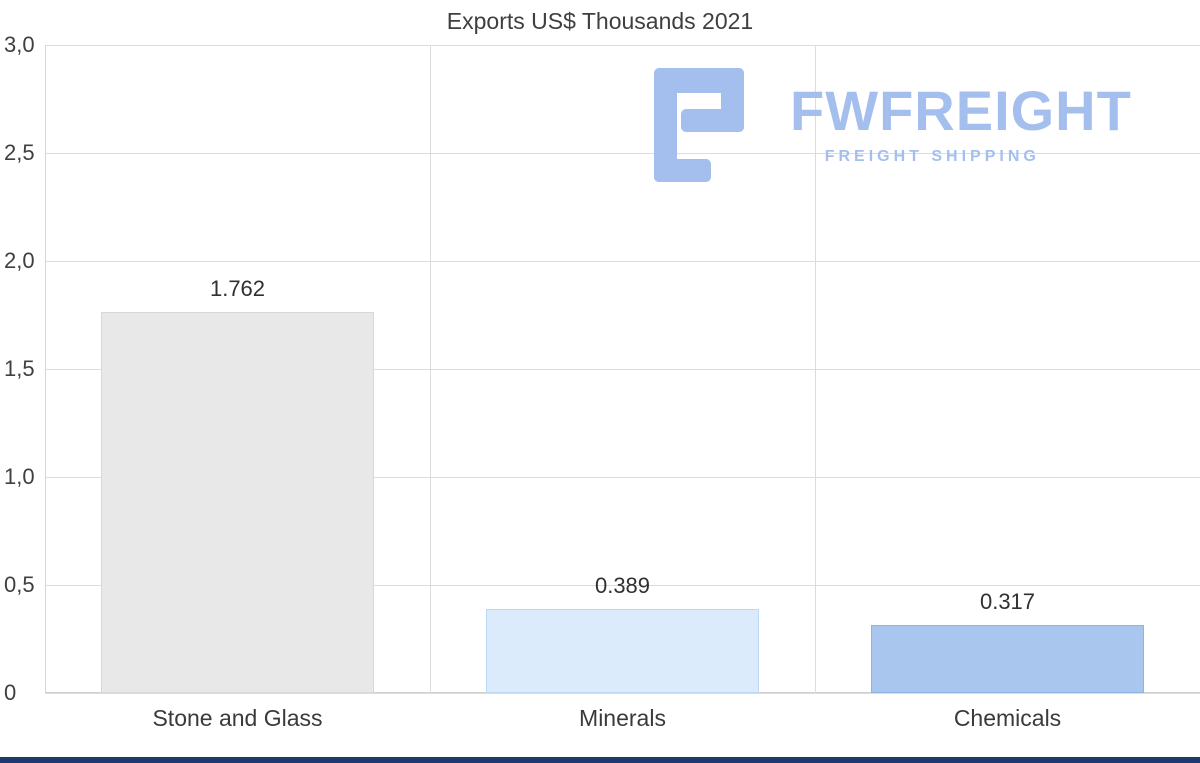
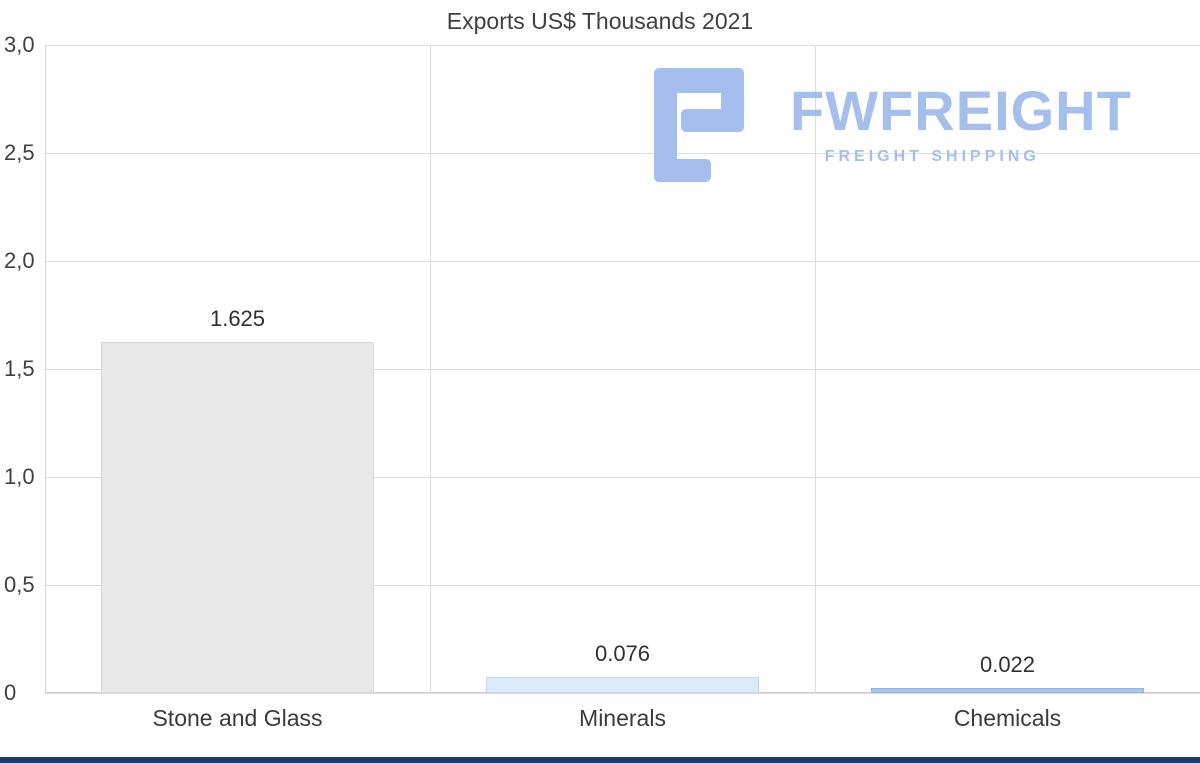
Stone and Glass: 1.762 -> 1.625
Minerals: 0.389 -> 0.076
Chemicals: 0.317 -> 0.022
